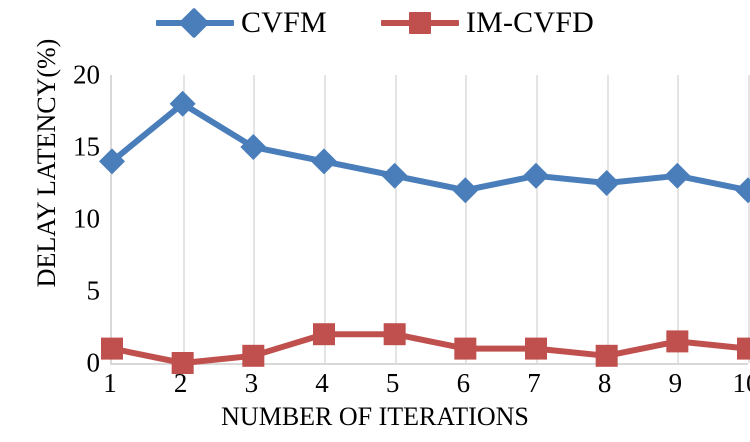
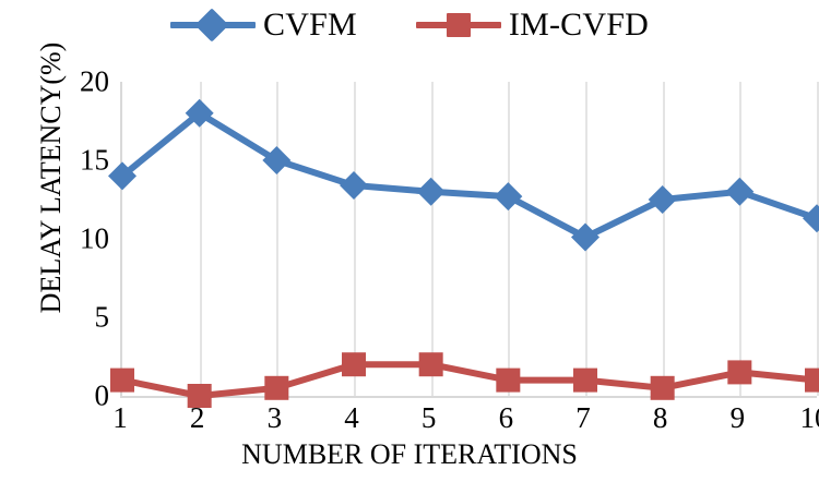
CVFM/4: 14.0 -> 13.4
CVFM/6: 12.0 -> 12.7
CVFM/7: 13.0 -> 10.1
CVFM/10: 12.0 -> 11.3
